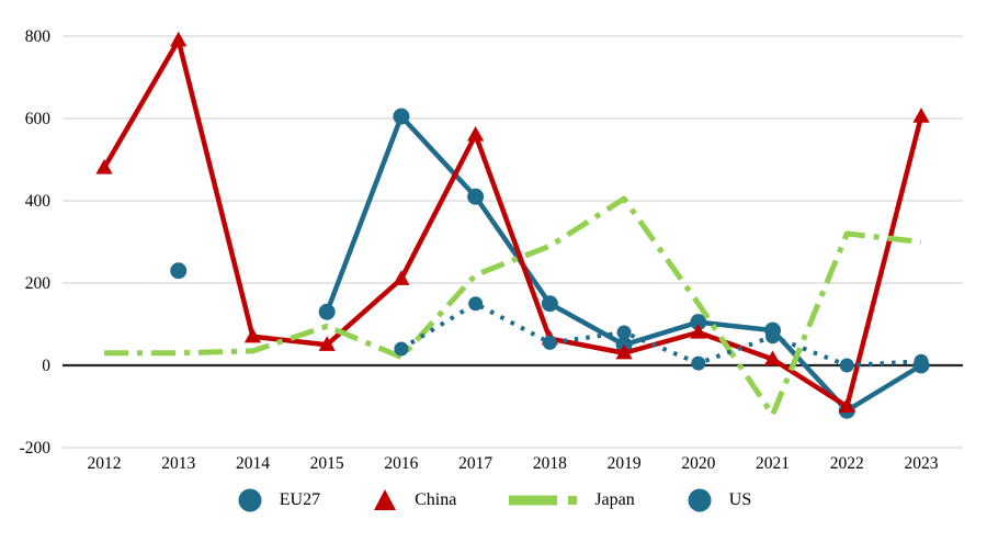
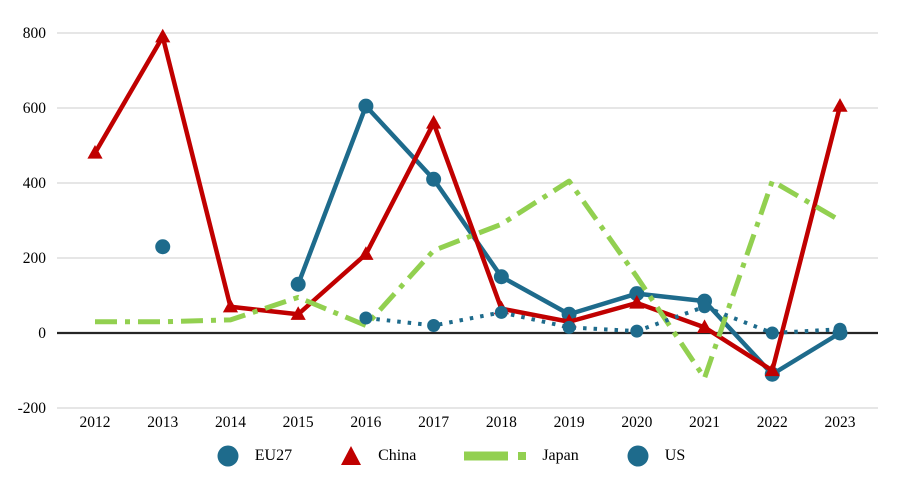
US/2017: 150 -> 20
US/2019: 80 -> 20
Japan/2022: 320 -> 400
